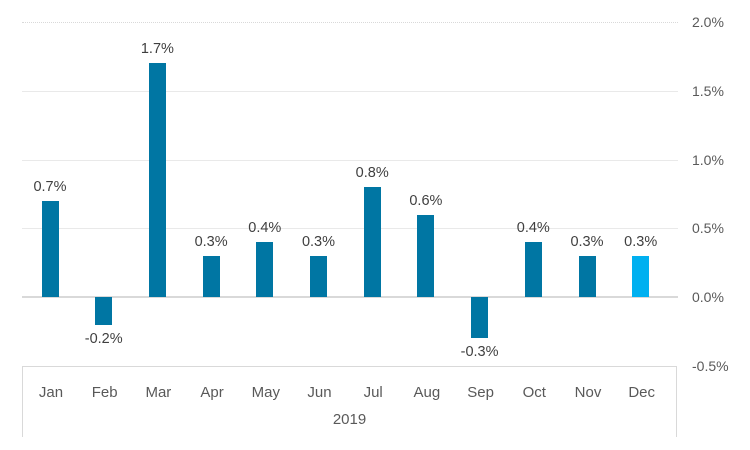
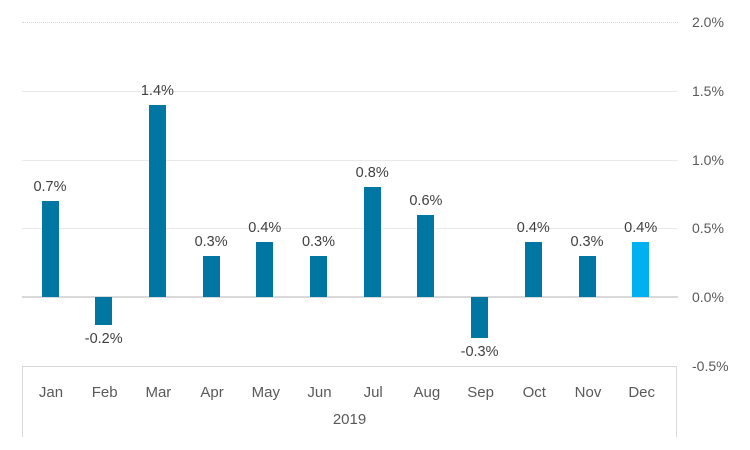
Mar: 1.7% -> 1.4%
Dec: 0.3% -> 0.4%
